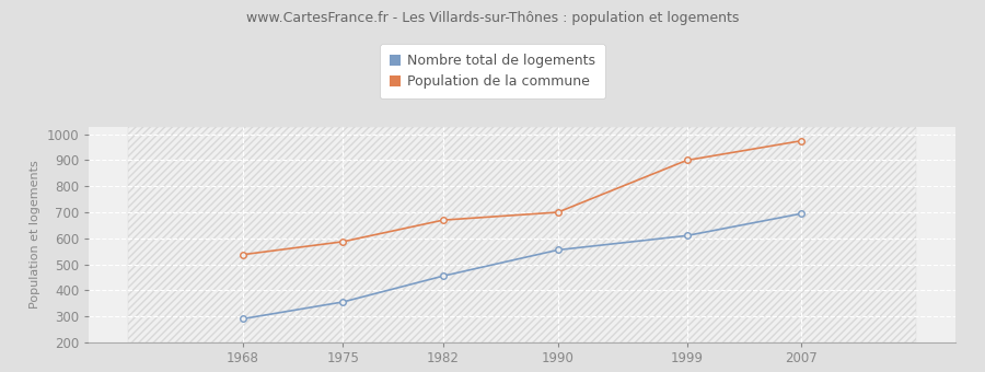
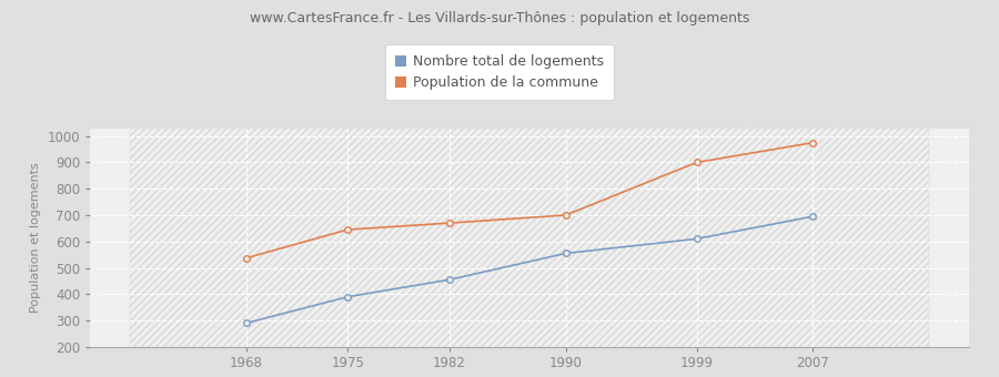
Nombre total de logements/1975: 355 -> 390
Population de la commune/1975: 587 -> 645
